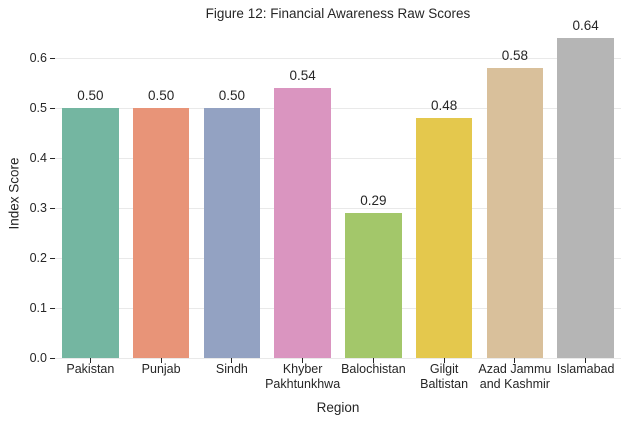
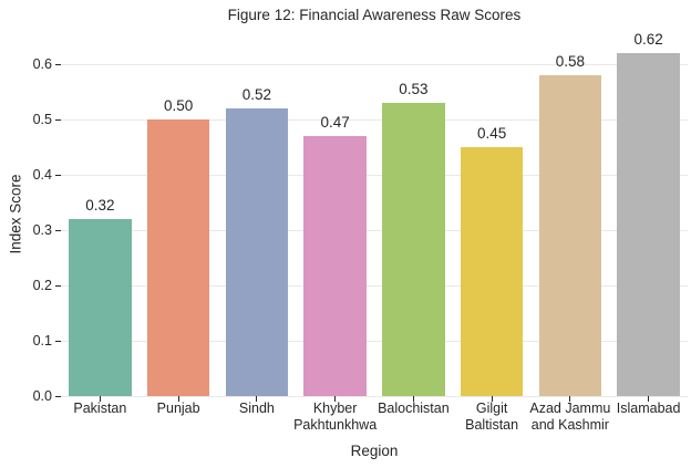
Pakistan: 0.50 -> 0.32
Sindh: 0.50 -> 0.52
Khyber Pakhtunkhwa: 0.54 -> 0.47
Balochistan: 0.29 -> 0.53
Gilgit Baltistan: 0.48 -> 0.45
Islamabad: 0.64 -> 0.62
